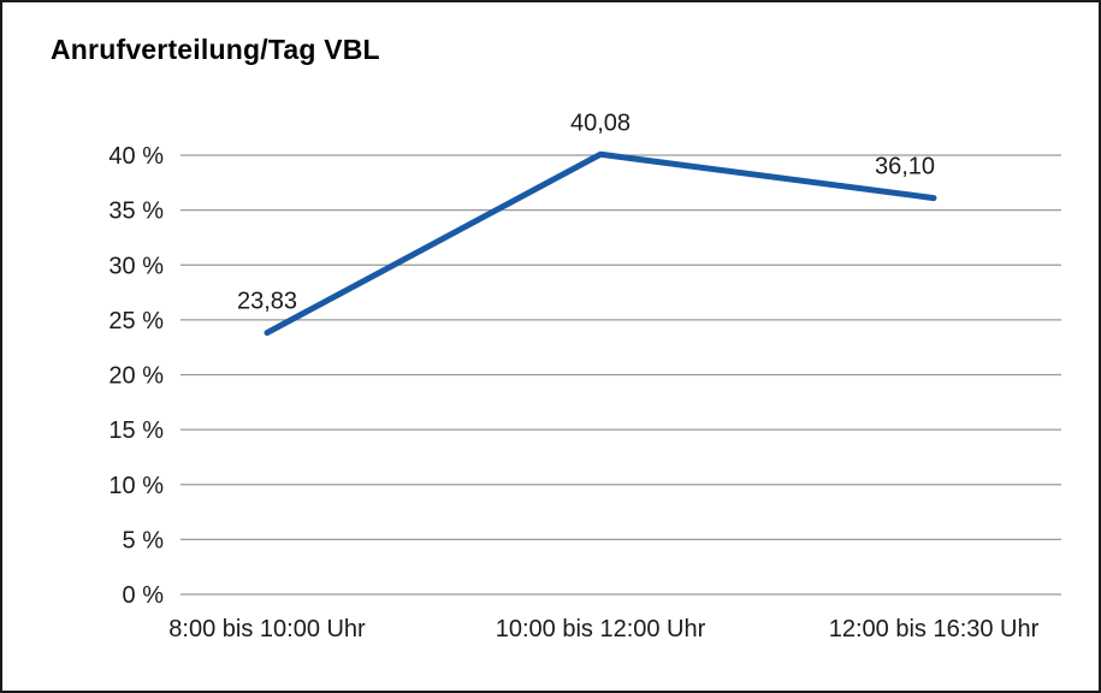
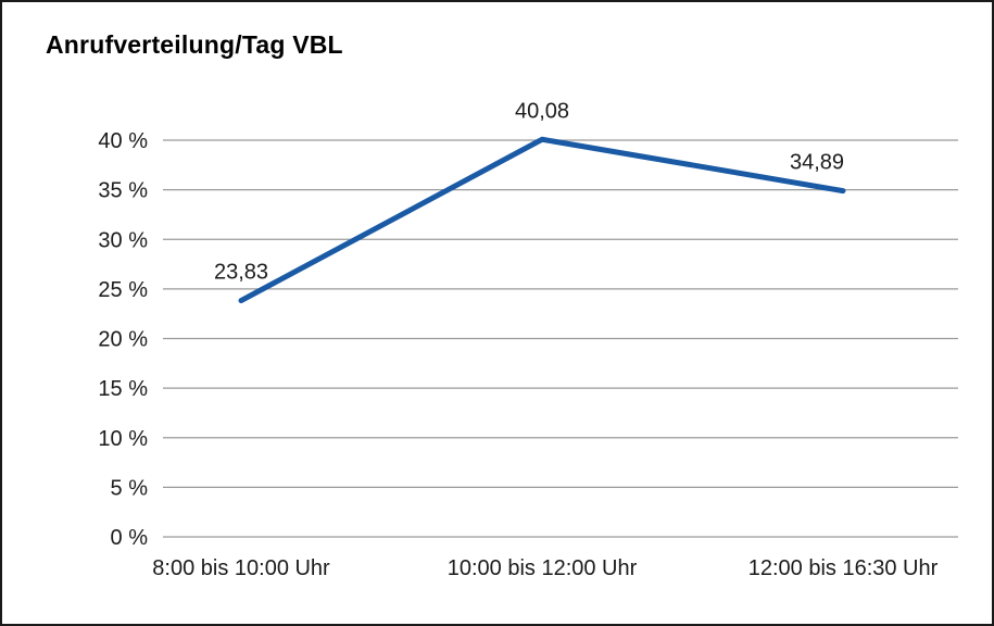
12:00 bis 16:30 Uhr: 36,10 -> 34,89
